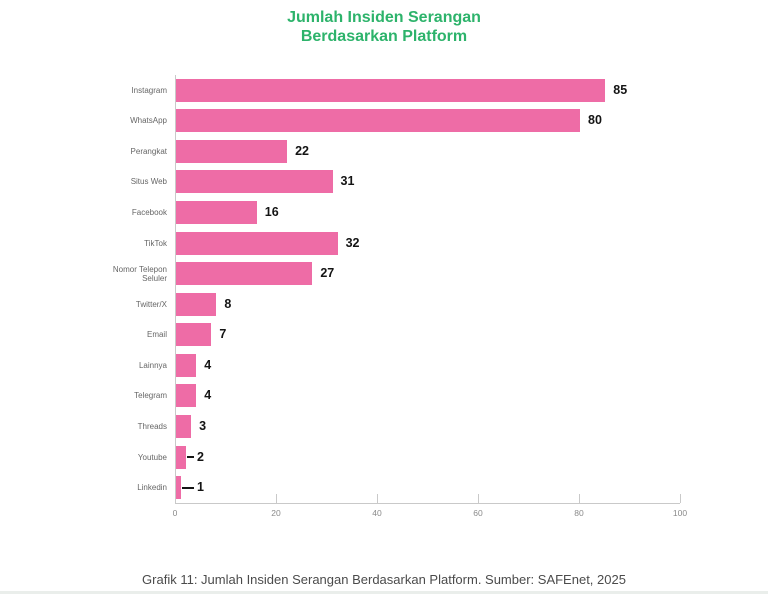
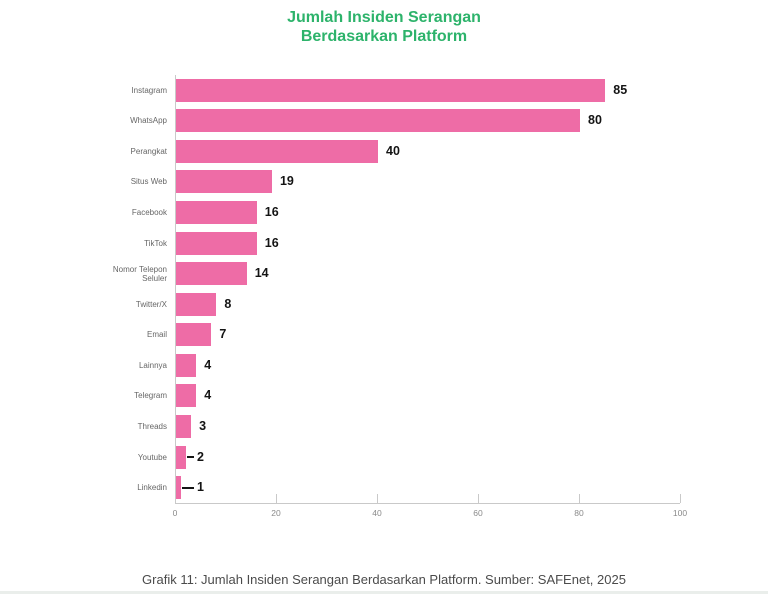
Perangkat: 22 -> 40
Situs Web: 31 -> 19
TikTok: 32 -> 16
Nomor Telepon Seluler: 27 -> 14
